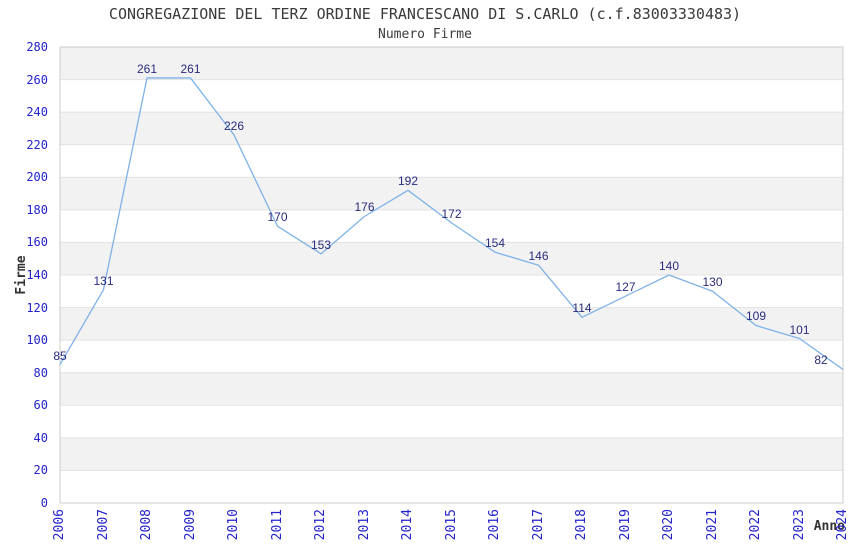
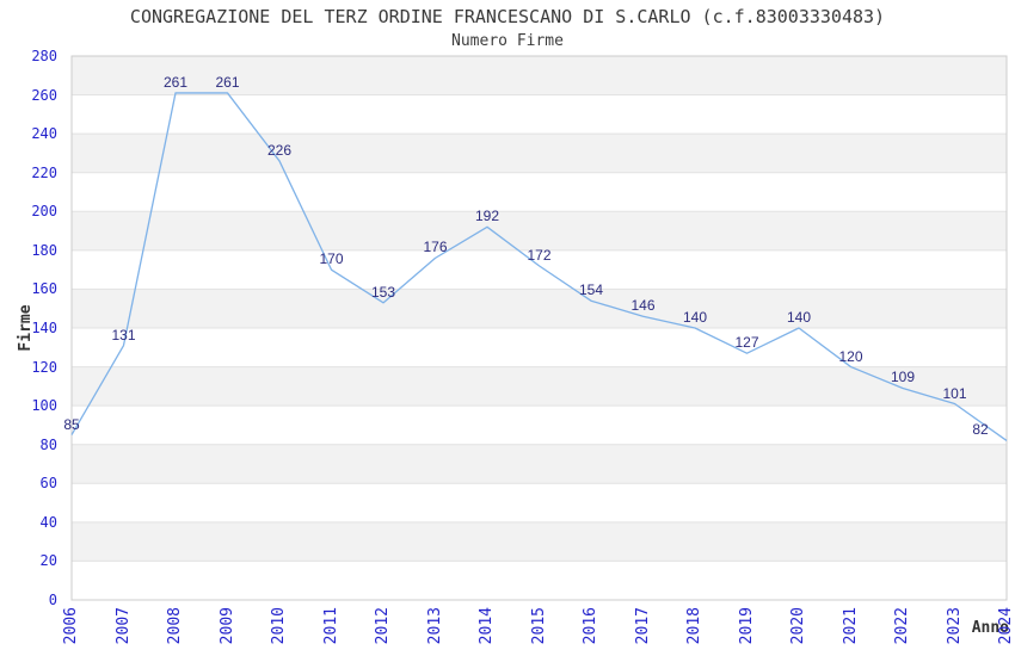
2018: 114 -> 140
2021: 130 -> 120
